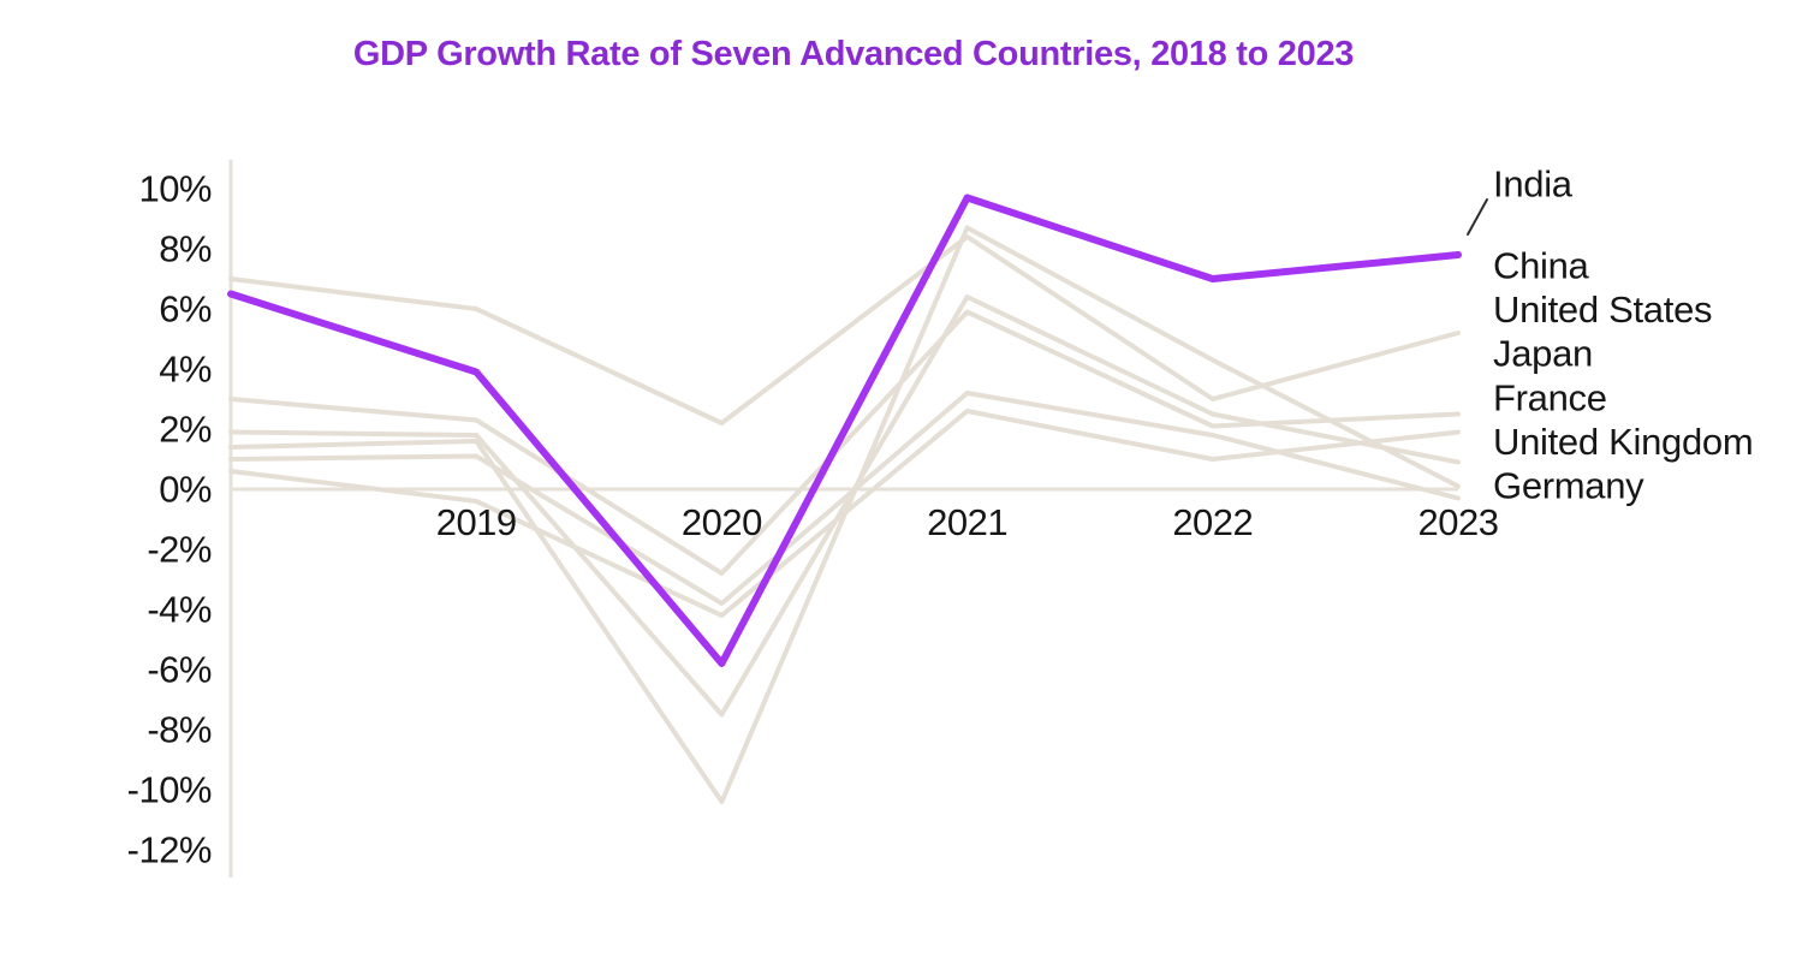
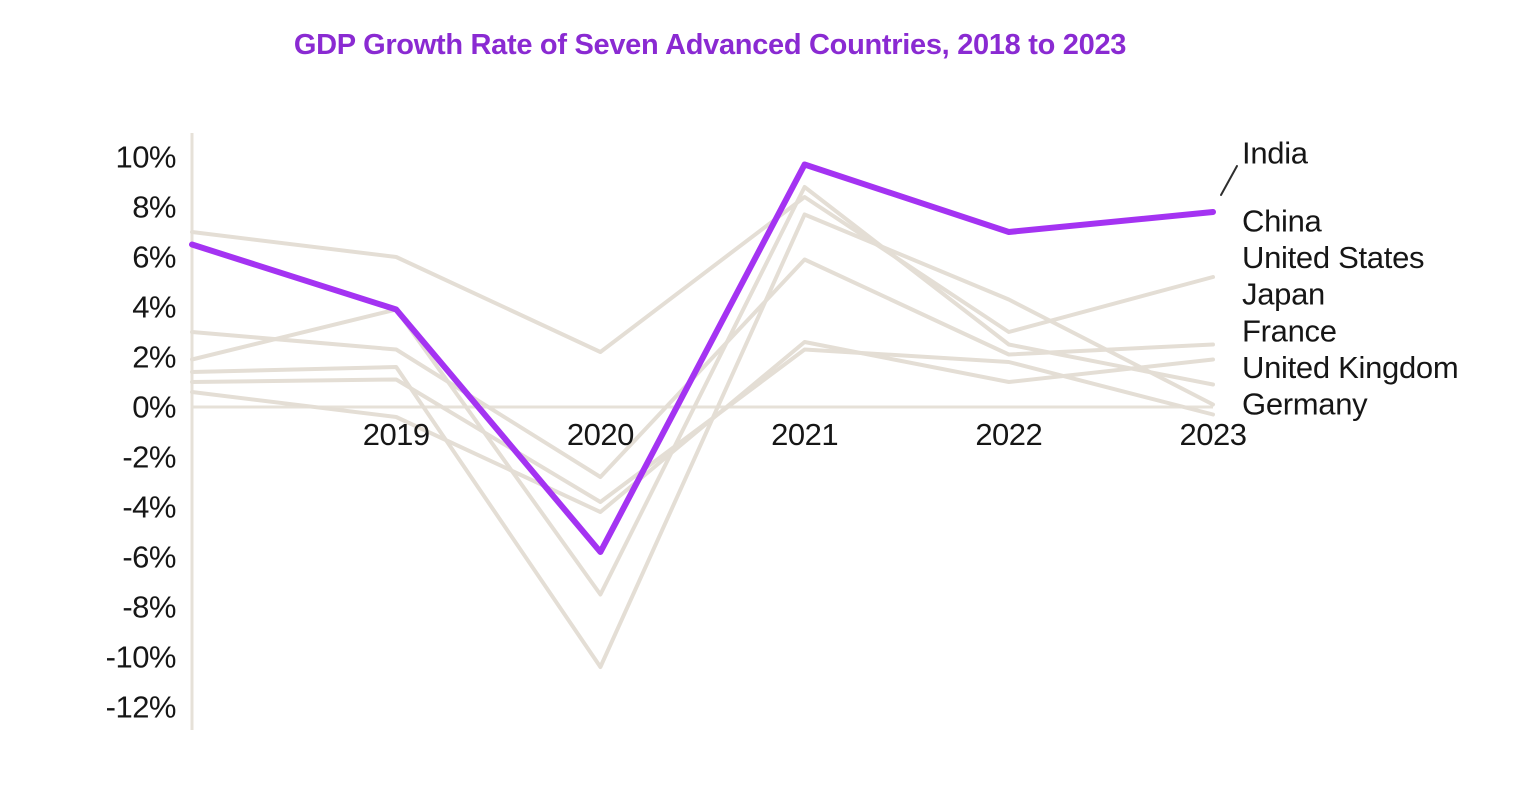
France/2019: 1.8% -> 3.9%
France/2021: 6.4% -> 8.8%
United Kingdom/2021: 8.7% -> 7.7%
Germany/2021: 3.2% -> 2.3%
